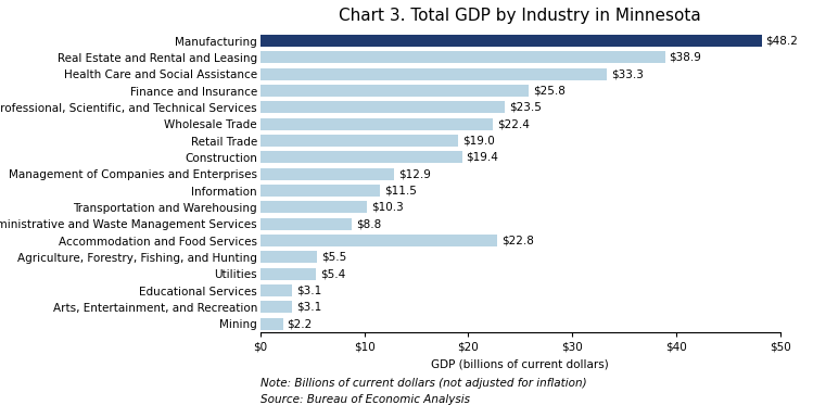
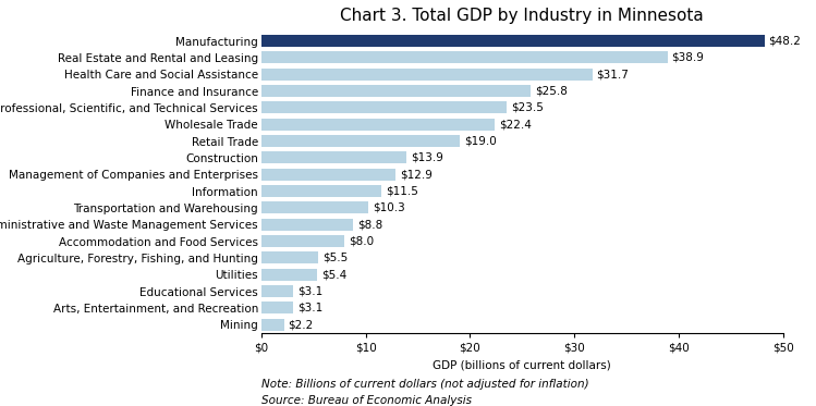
Health Care and Social Assistance: $33.3 -> $31.7
Construction: $19.4 -> $13.9
Accommodation and Food Services: $22.8 -> $8.0
